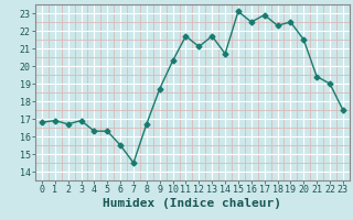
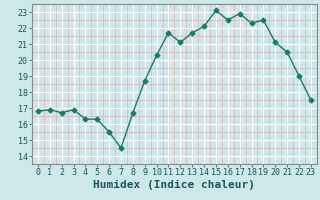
14: 20.7 -> 22.1
20: 21.5 -> 21.1
21: 19.4 -> 20.5
